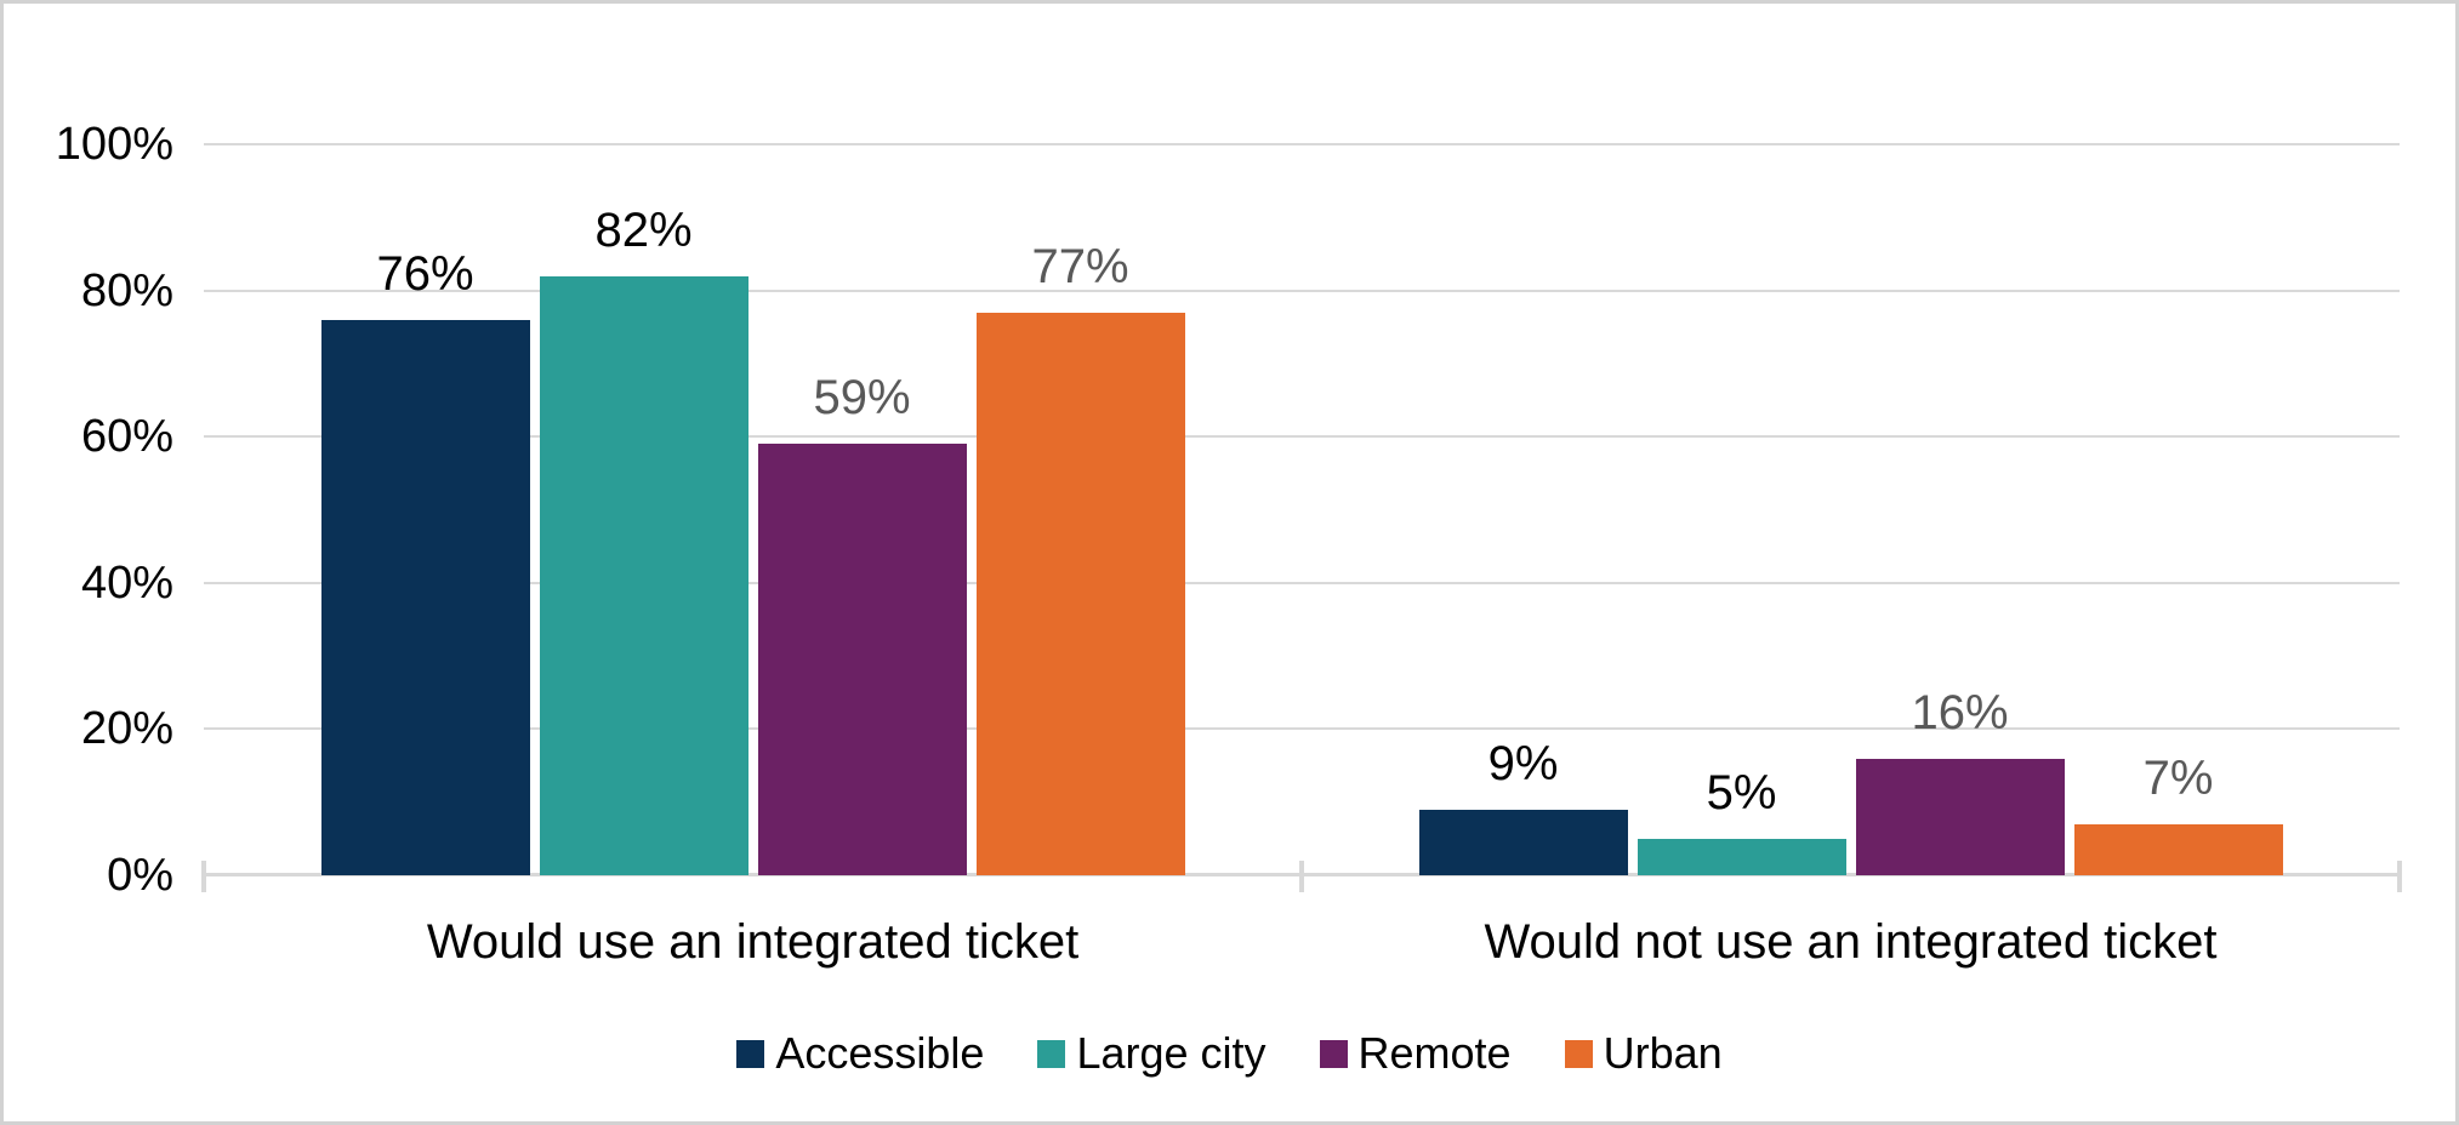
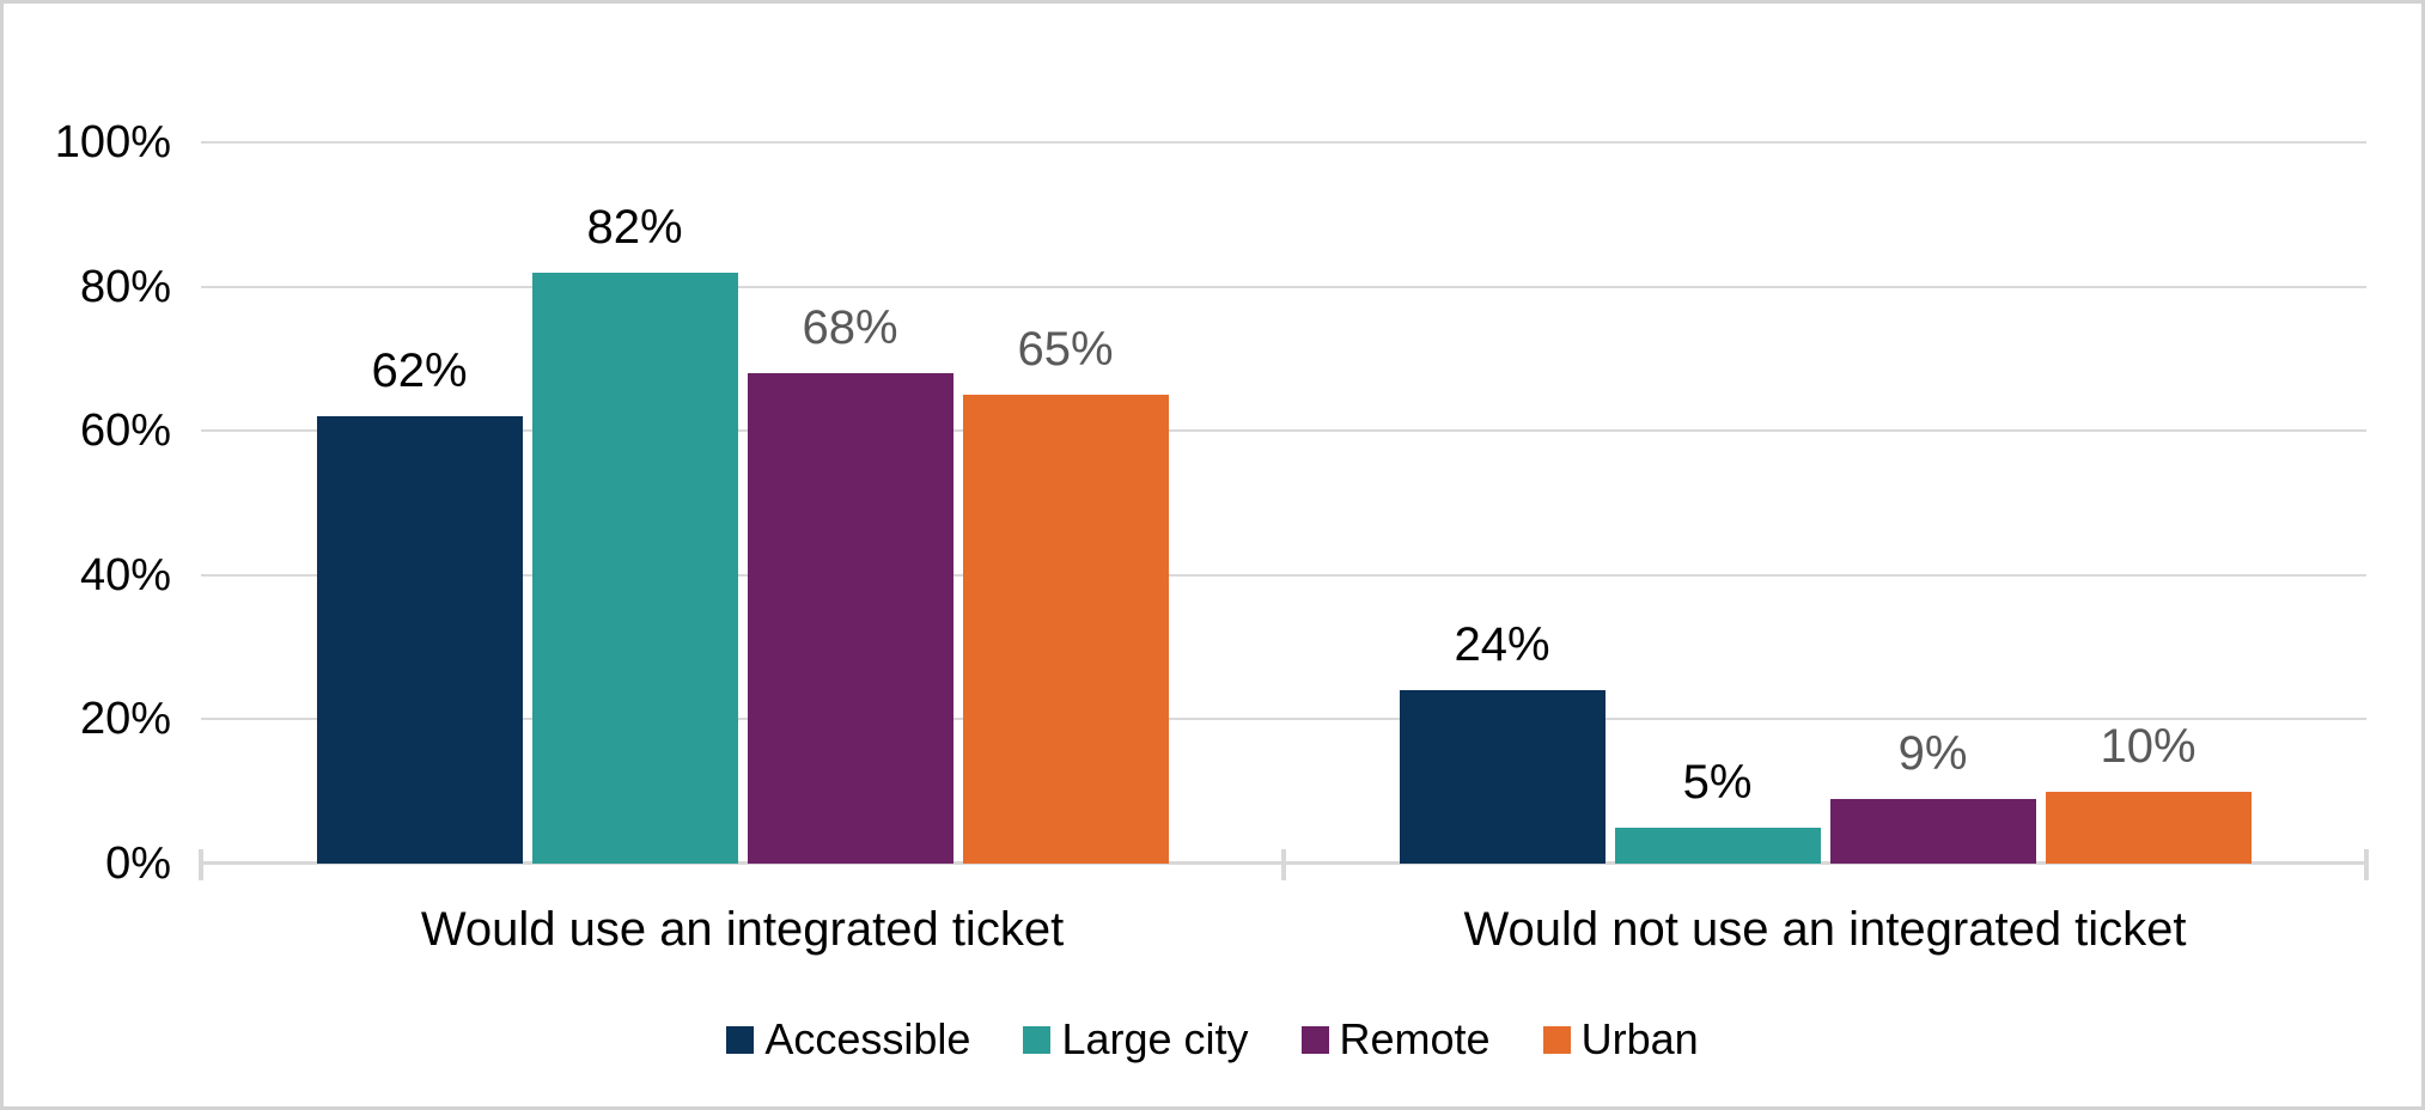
Accessible/Would use an integrated ticket: 76% -> 62%
Remote/Would use an integrated ticket: 59% -> 68%
Urban/Would use an integrated ticket: 77% -> 65%
Accessible/Would not use an integrated ticket: 9% -> 24%
Remote/Would not use an integrated ticket: 16% -> 9%
Urban/Would not use an integrated ticket: 7% -> 10%
